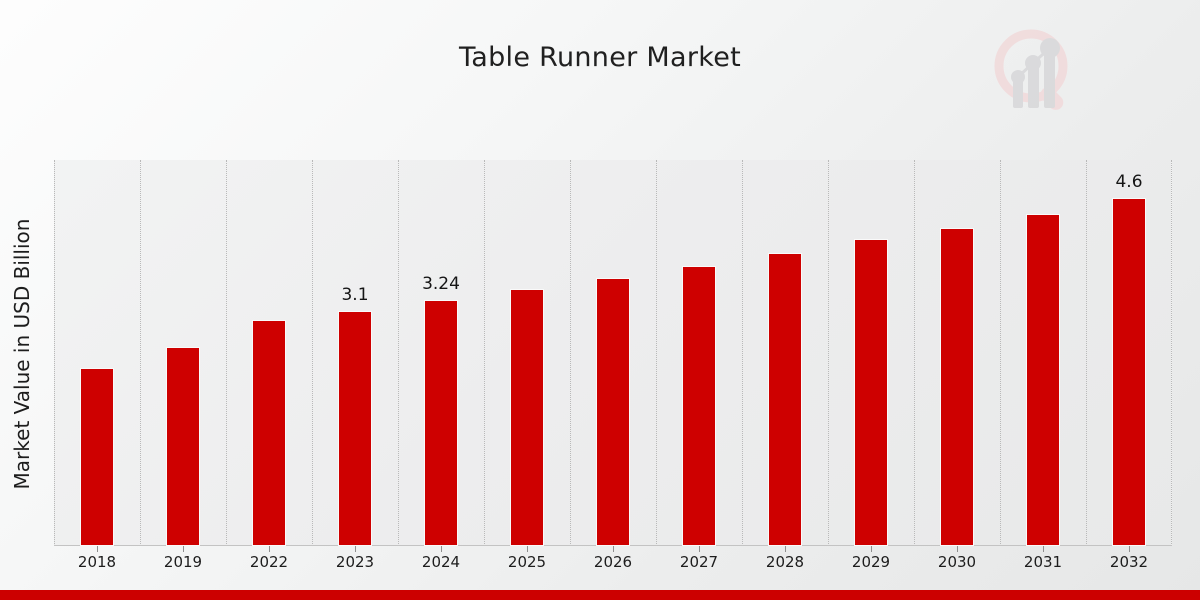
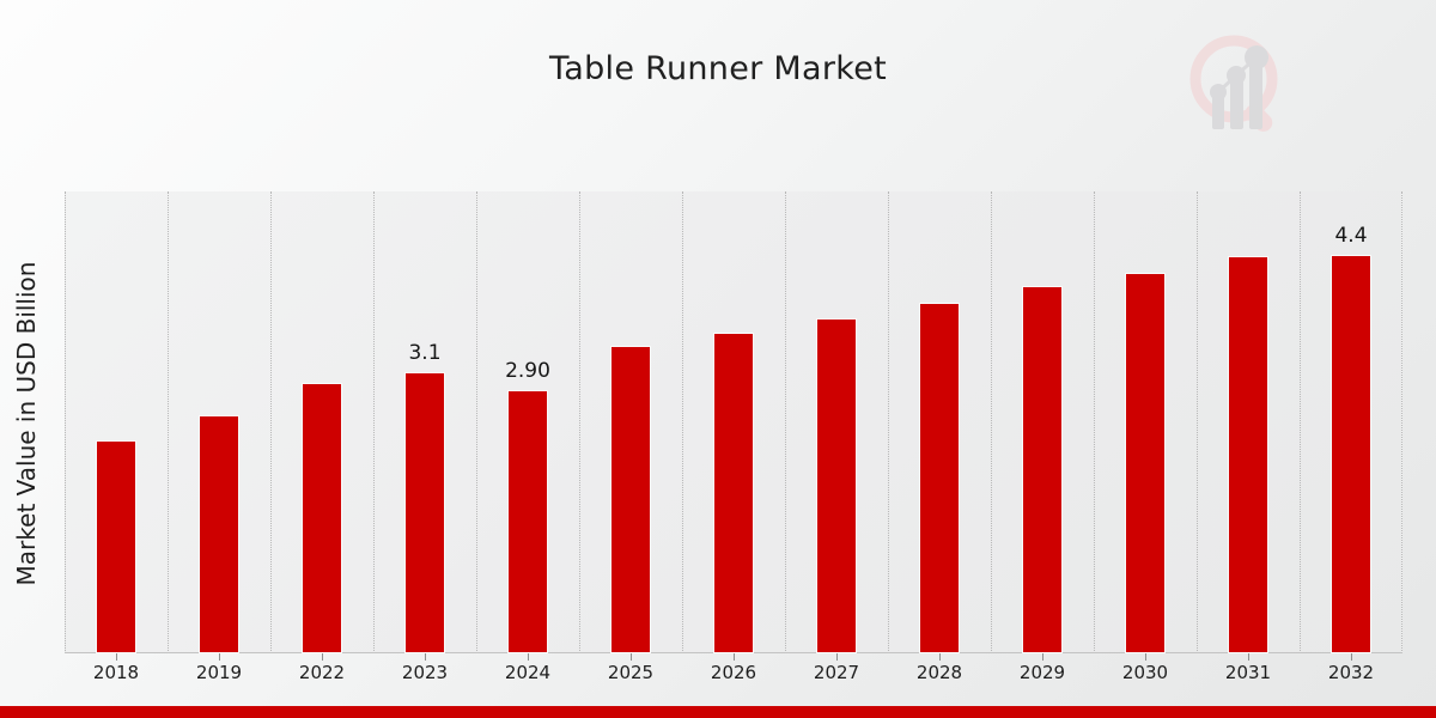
2024: 3.24 -> 2.90
2032: 4.6 -> 4.4
